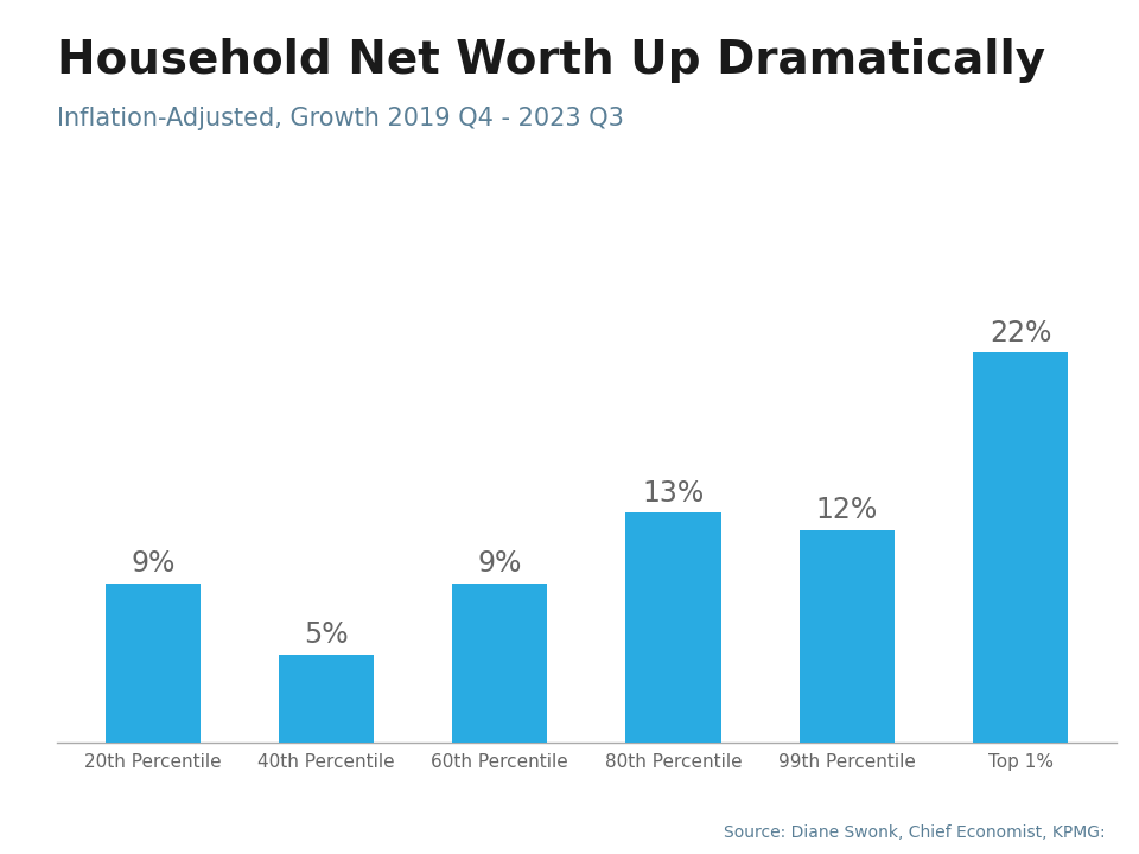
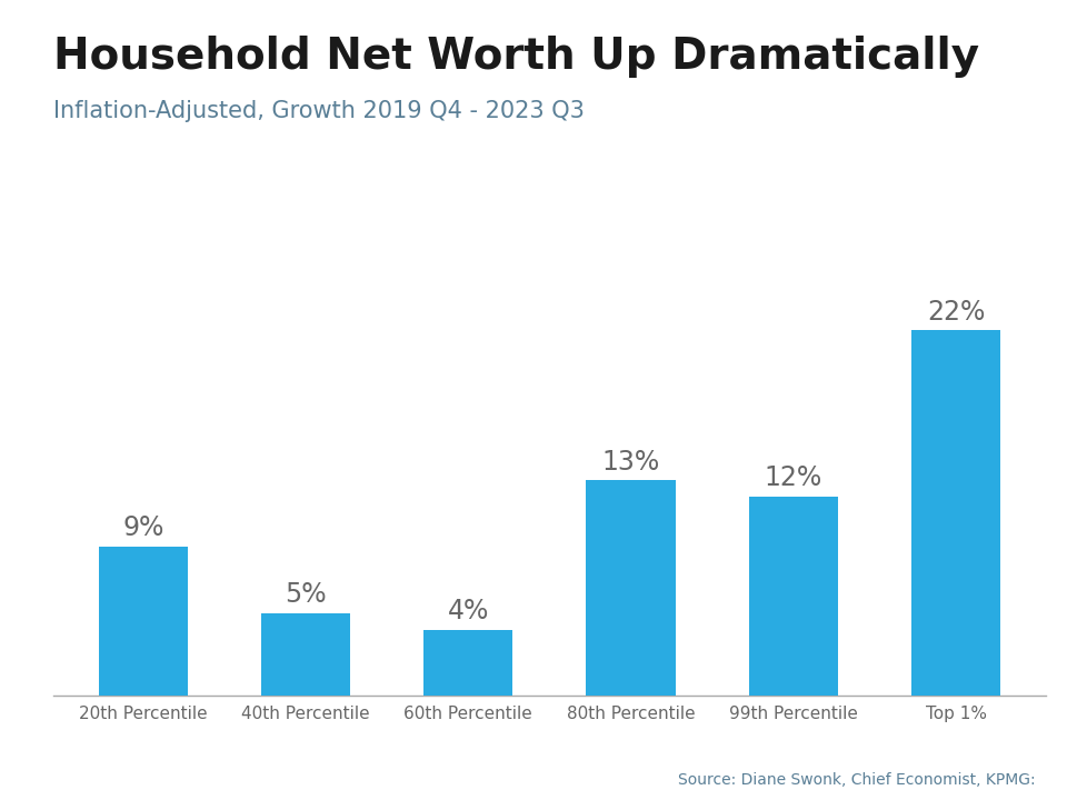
60th Percentile: 9% -> 4%
